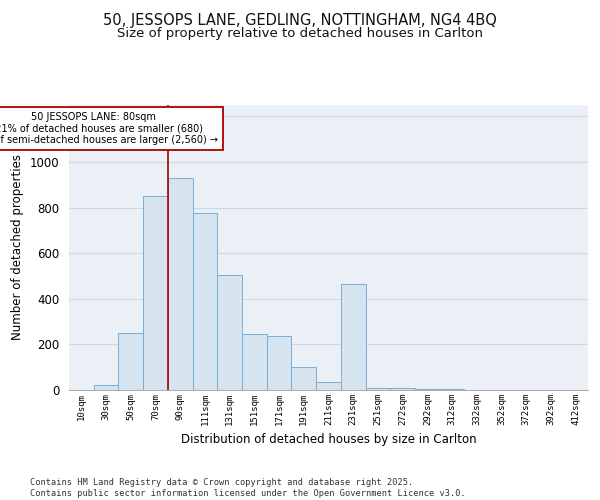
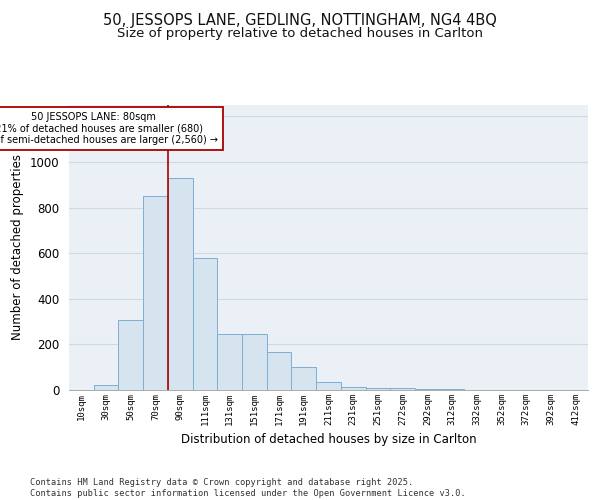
50sqm: 250 -> 305
111sqm: 775 -> 580
131sqm: 505 -> 245
171sqm: 235 -> 165
231sqm: 465 -> 15
